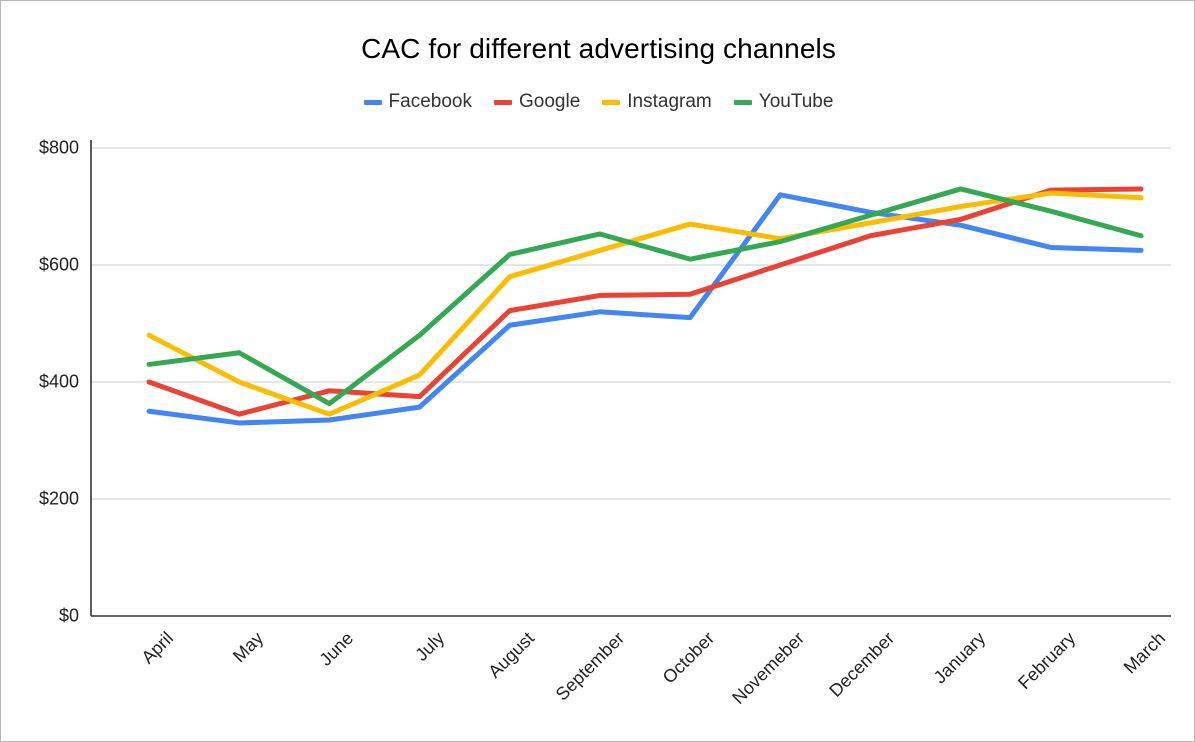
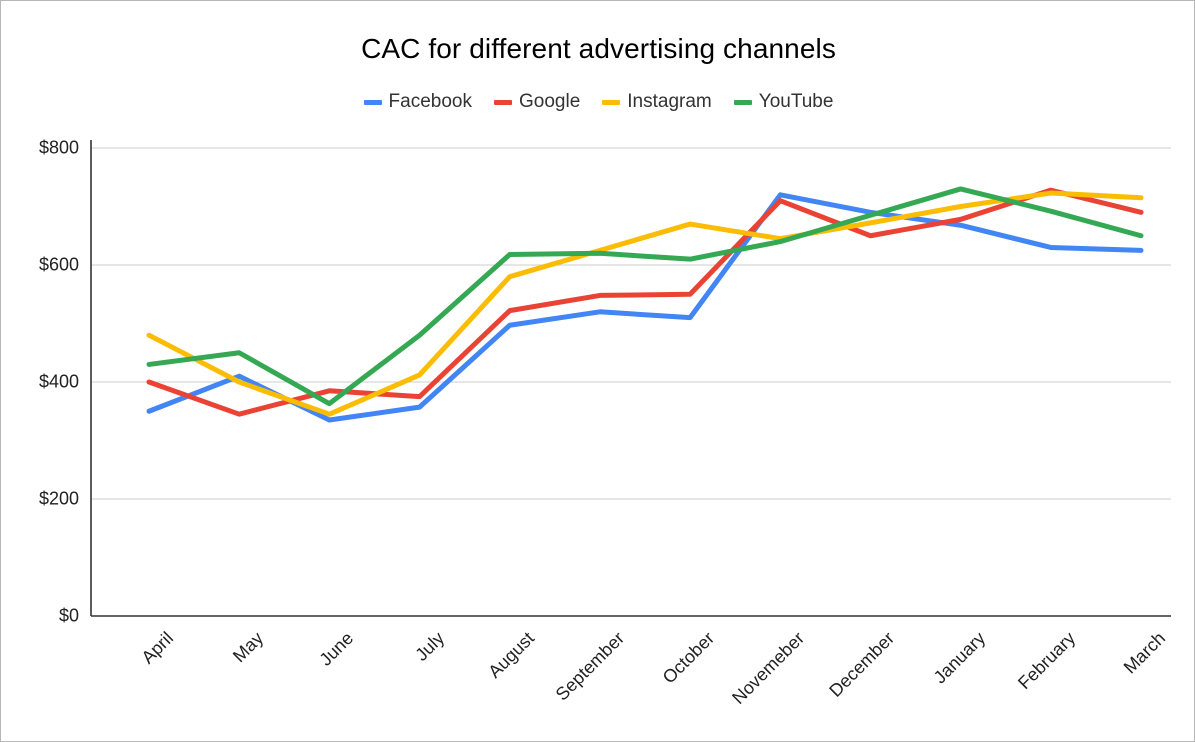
Facebook/May: $330 -> $410
YouTube/September: $650 -> $620
Google/Novemeber: $600 -> $710
Google/March: $730 -> $690
